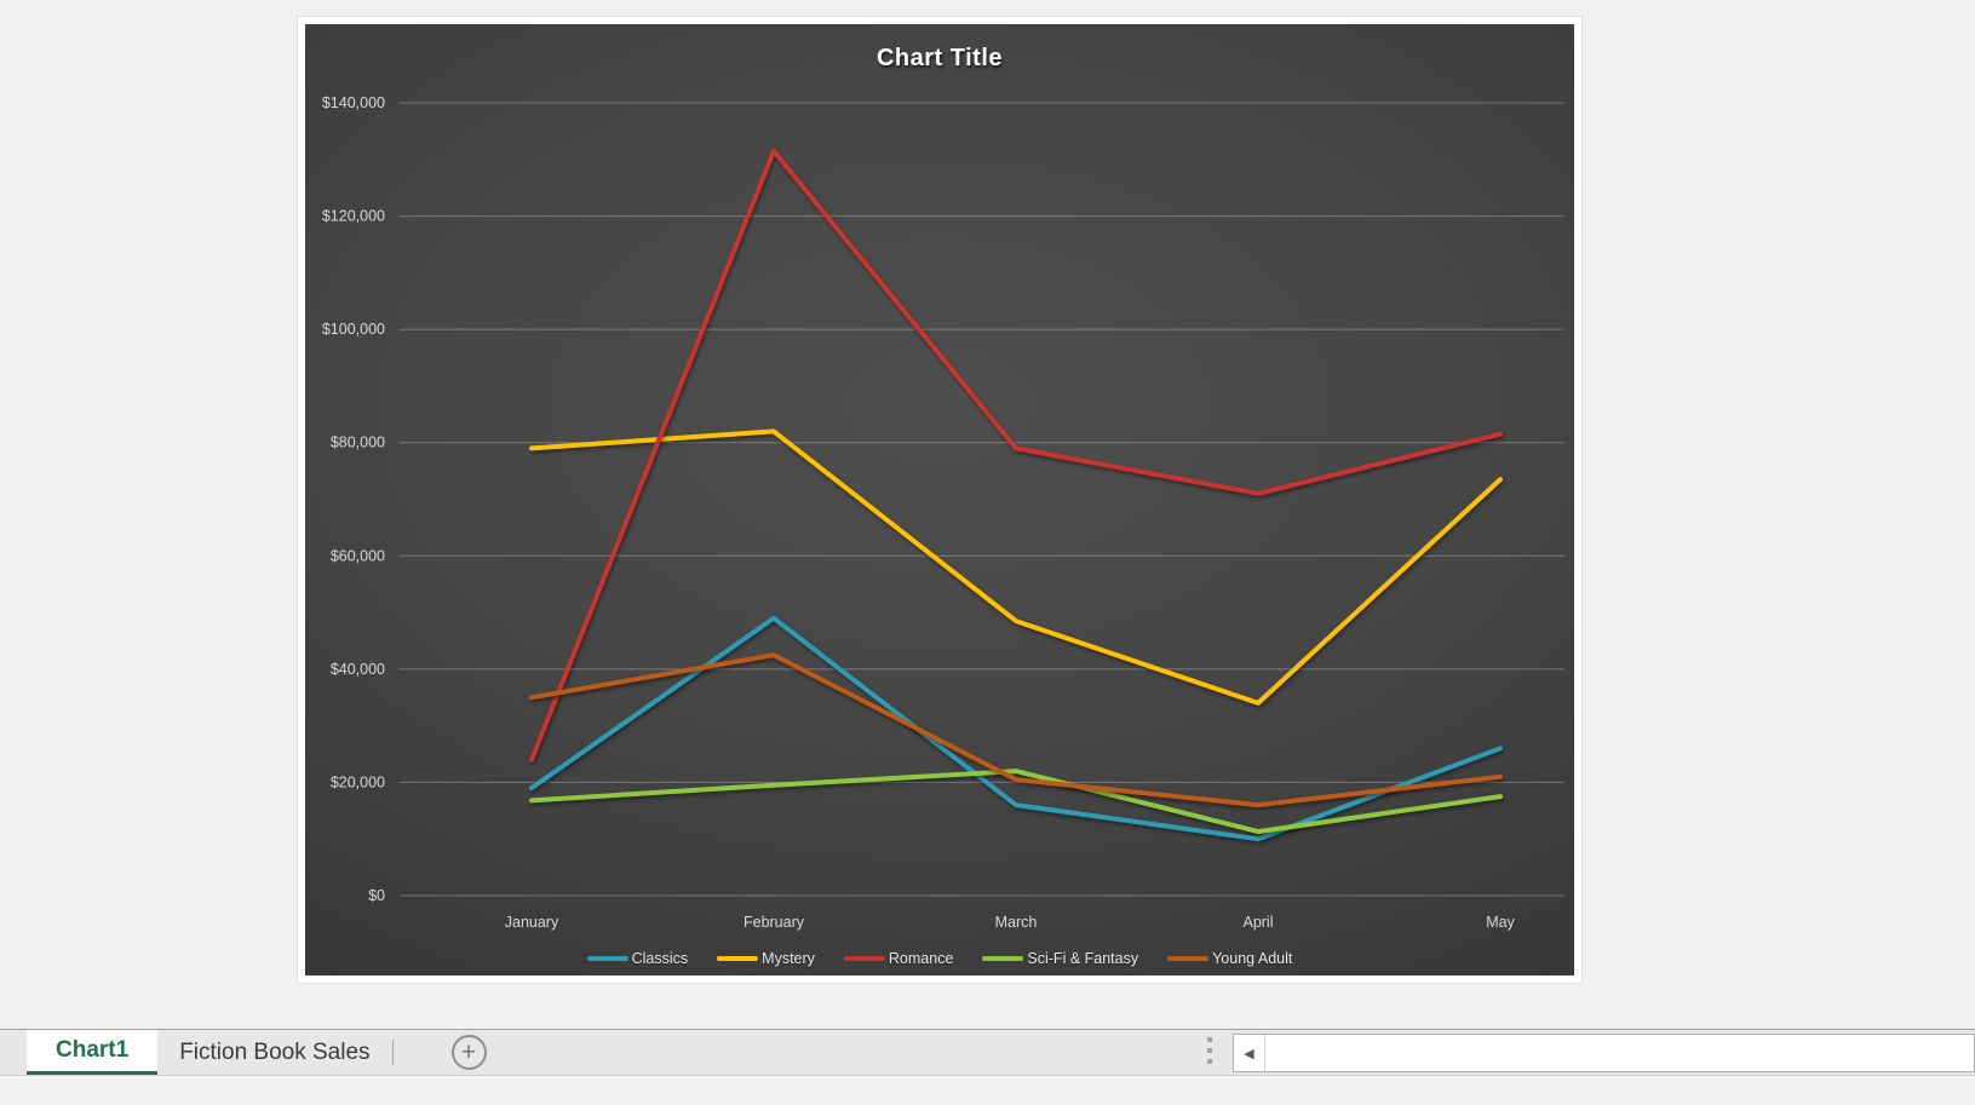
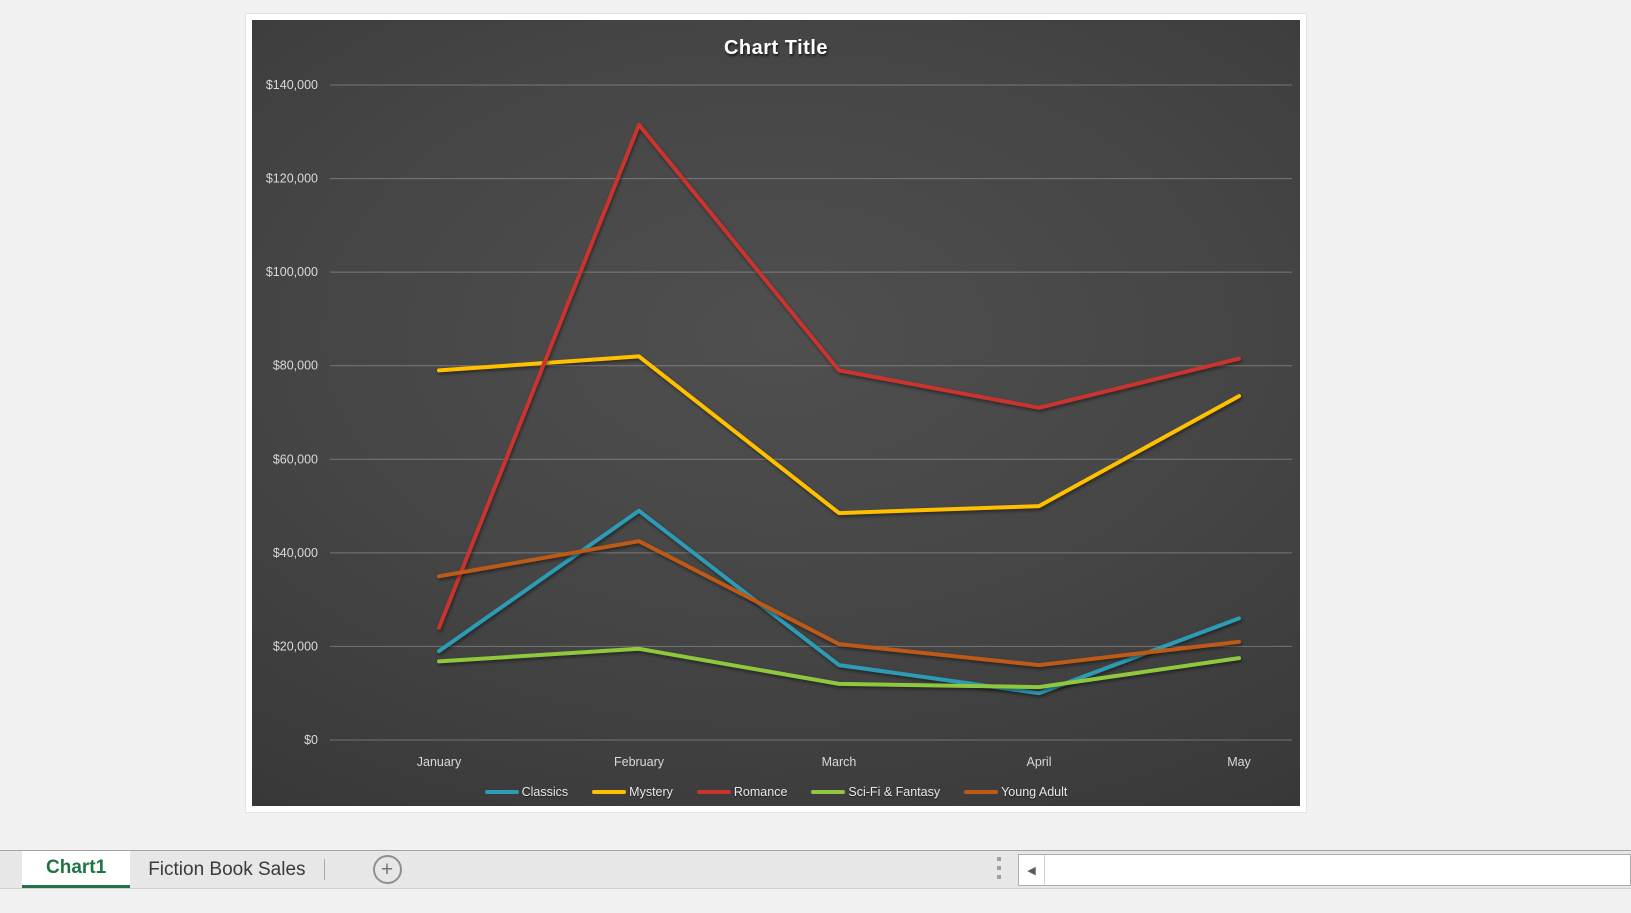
Sci-Fi & Fantasy/March: $22000 -> $12000
Mystery/April: $34000 -> $50000
